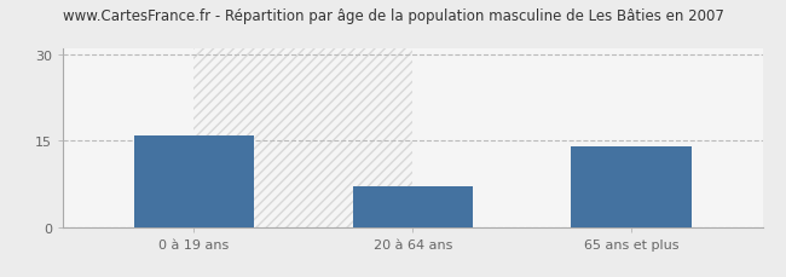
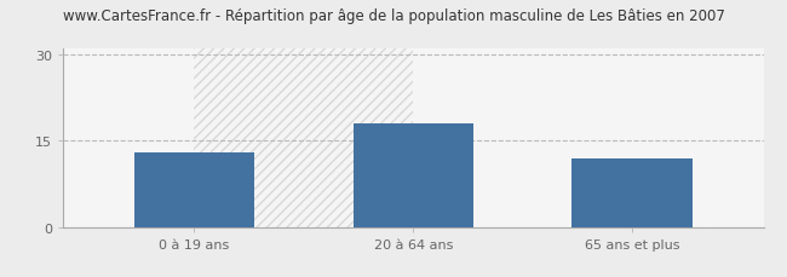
0 à 19 ans: 16 -> 13
20 à 64 ans: 7 -> 18
65 ans et plus: 14 -> 12
